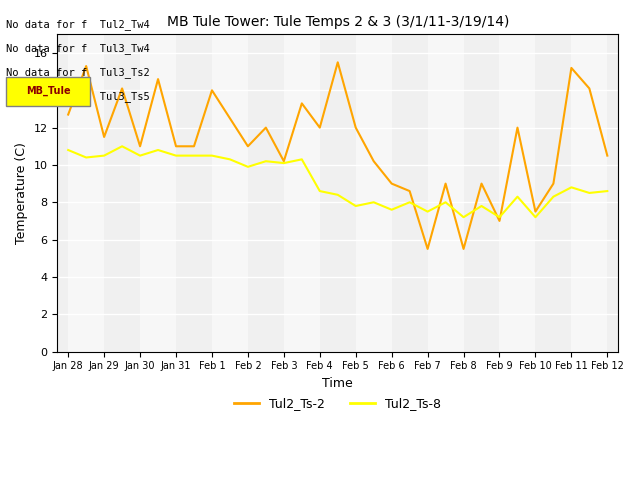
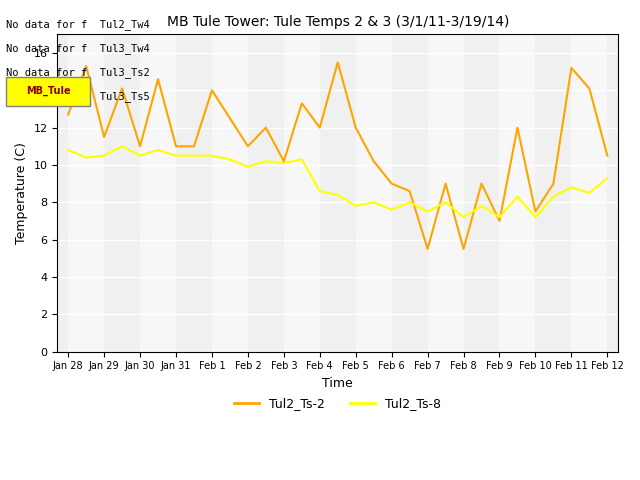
Tul2_Ts-8/Feb 12: 8.6 -> 9.3
